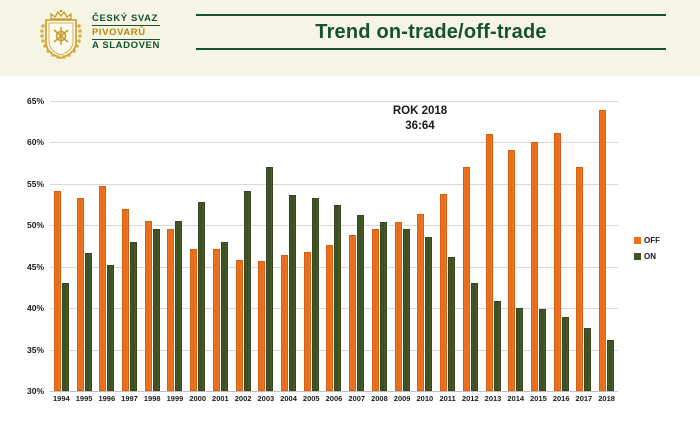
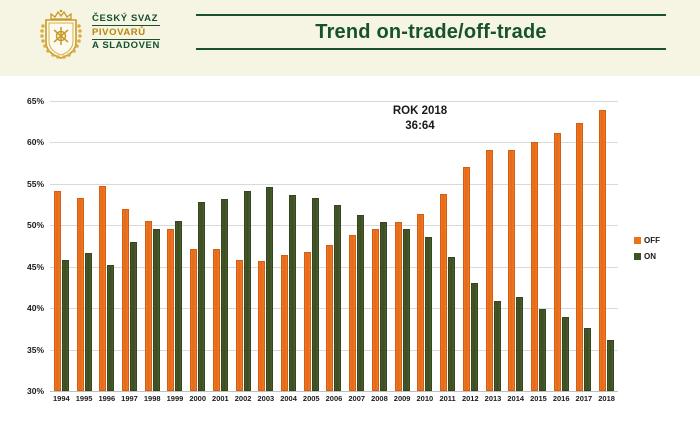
ON/1994: 43% -> 46%
ON/2001: 48% -> 53%
ON/2003: 57% -> 55%
OFF/2013: 61% -> 59%
ON/2014: 40% -> 41%
OFF/2017: 57% -> 62%
